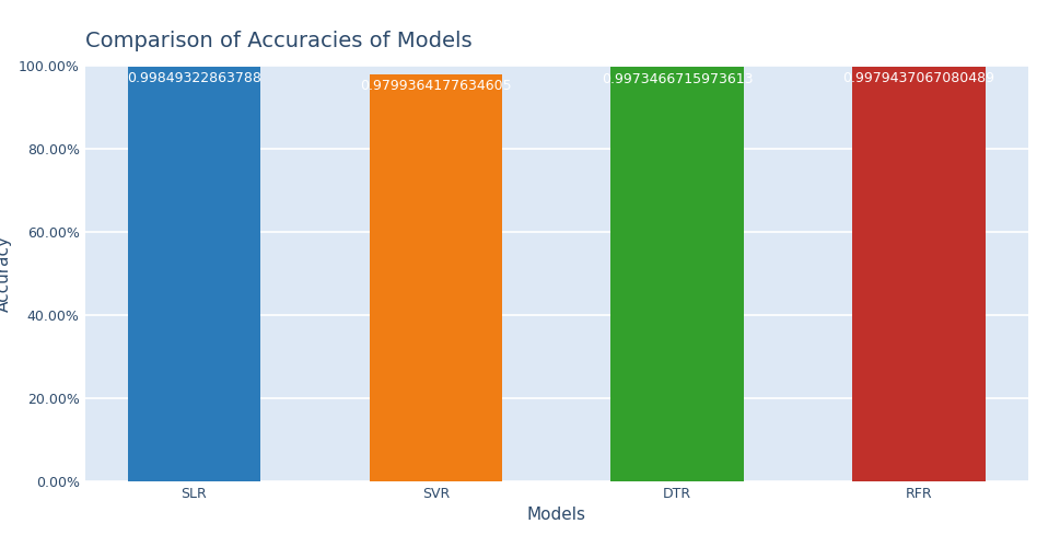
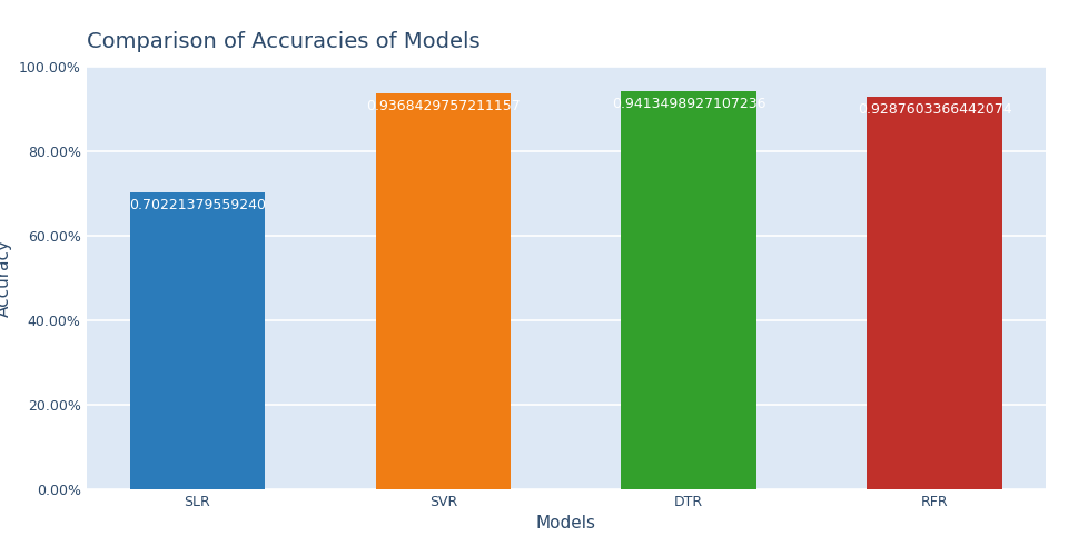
SLR: 0.99849322863788 -> 0.70221379559240
SVR: 0.9799364177634605 -> 0.9368429757211157
DTR: 0.9973466715973613 -> 0.9413498927107236
RFR: 0.9979437067080489 -> 0.9287603366442074
